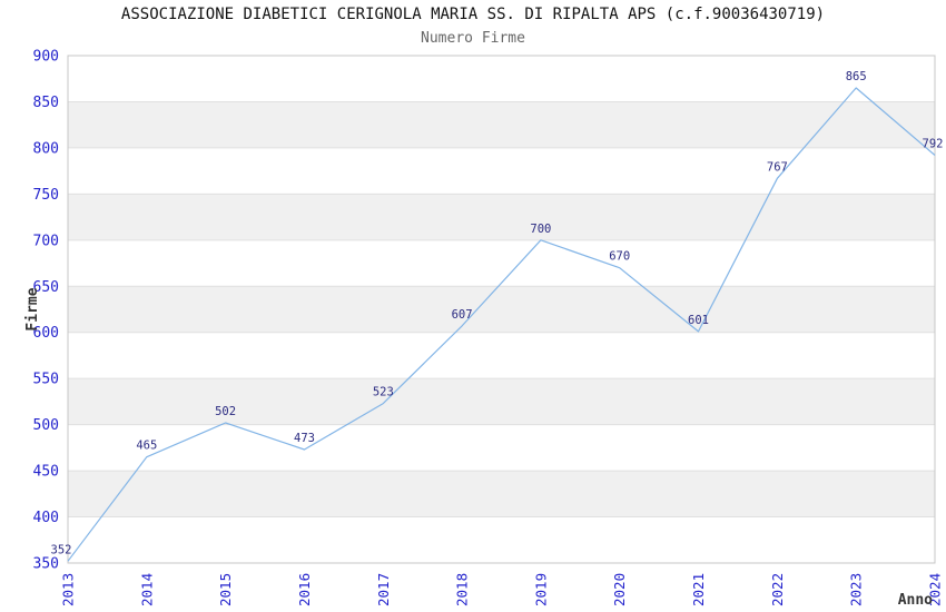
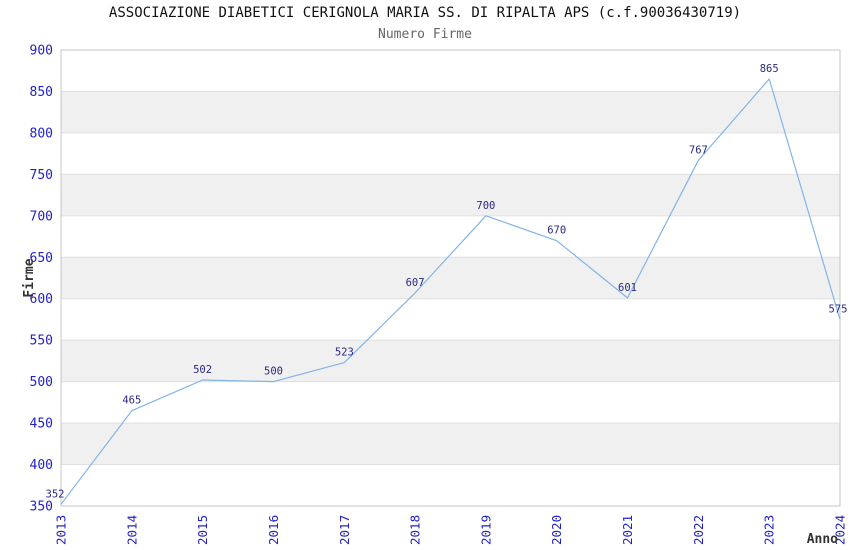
2016: 473 -> 500
2024: 792 -> 575
